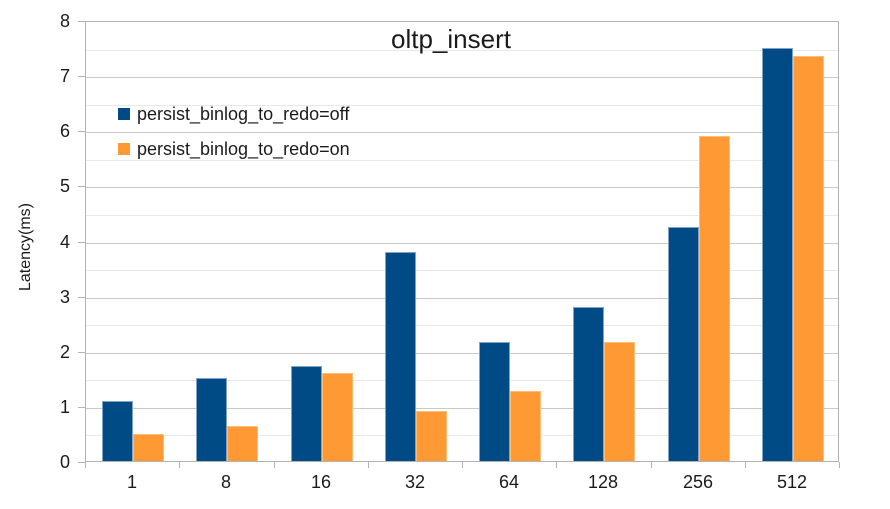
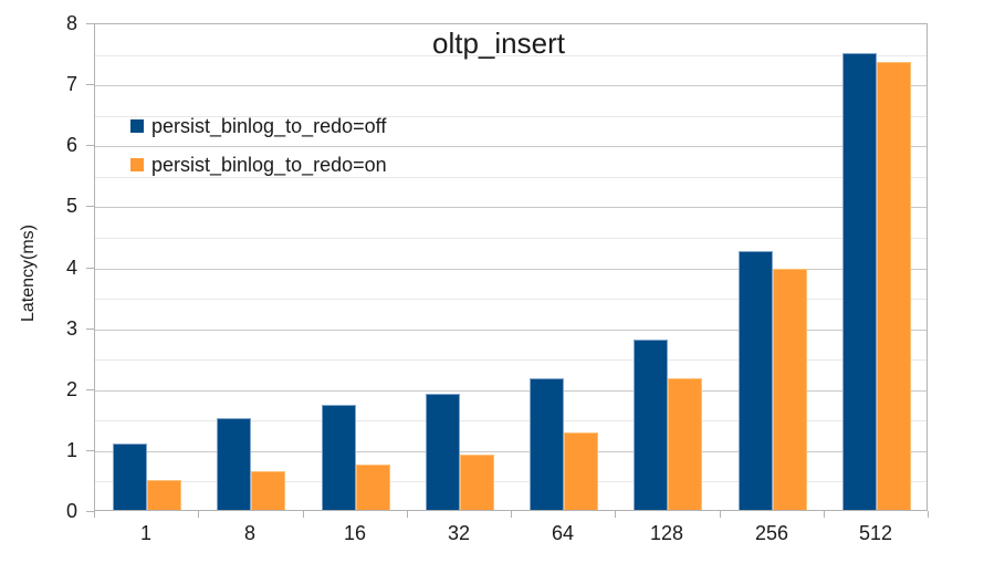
persist_binlog_to_redo=on/16: 1.6 -> 0.8
persist_binlog_to_redo=off/32: 3.8 -> 1.9
persist_binlog_to_redo=on/256: 5.9 -> 4.0
